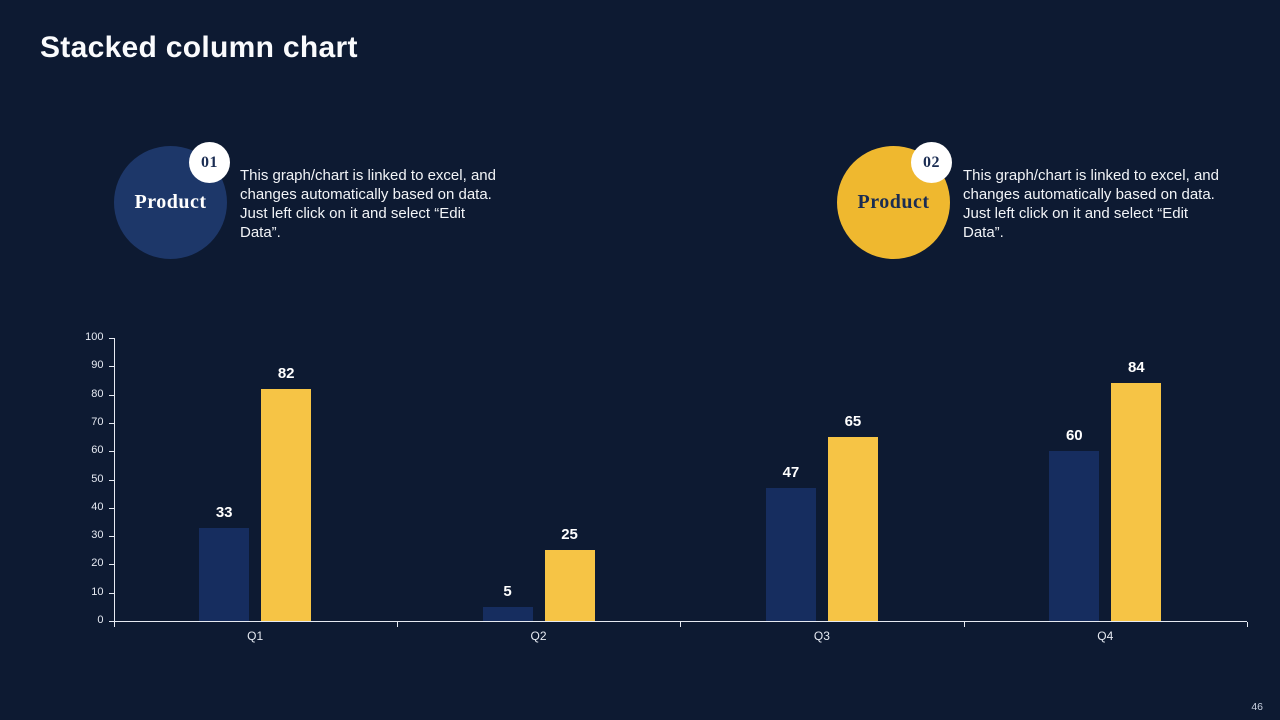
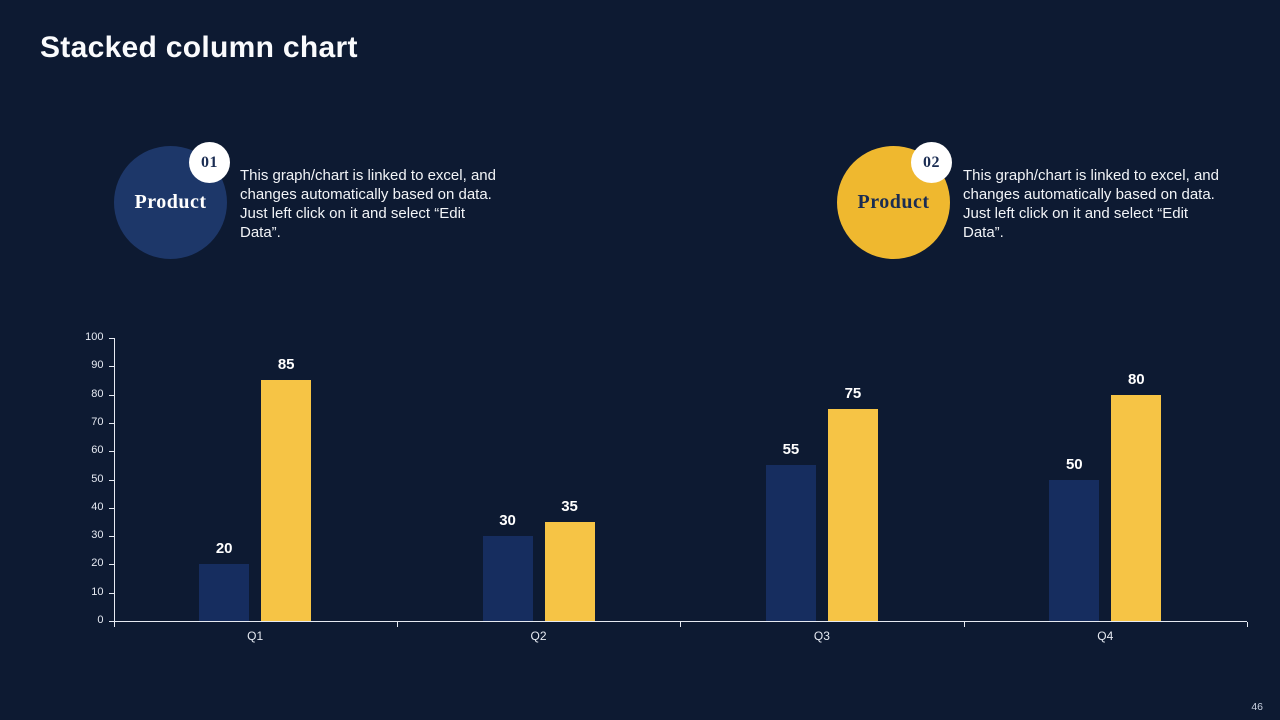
Product 01/Q1: 33 -> 20
Product 02/Q1: 82 -> 85
Product 01/Q2: 5 -> 30
Product 02/Q2: 25 -> 35
Product 01/Q3: 47 -> 55
Product 02/Q3: 65 -> 75
Product 01/Q4: 60 -> 50
Product 02/Q4: 84 -> 80
